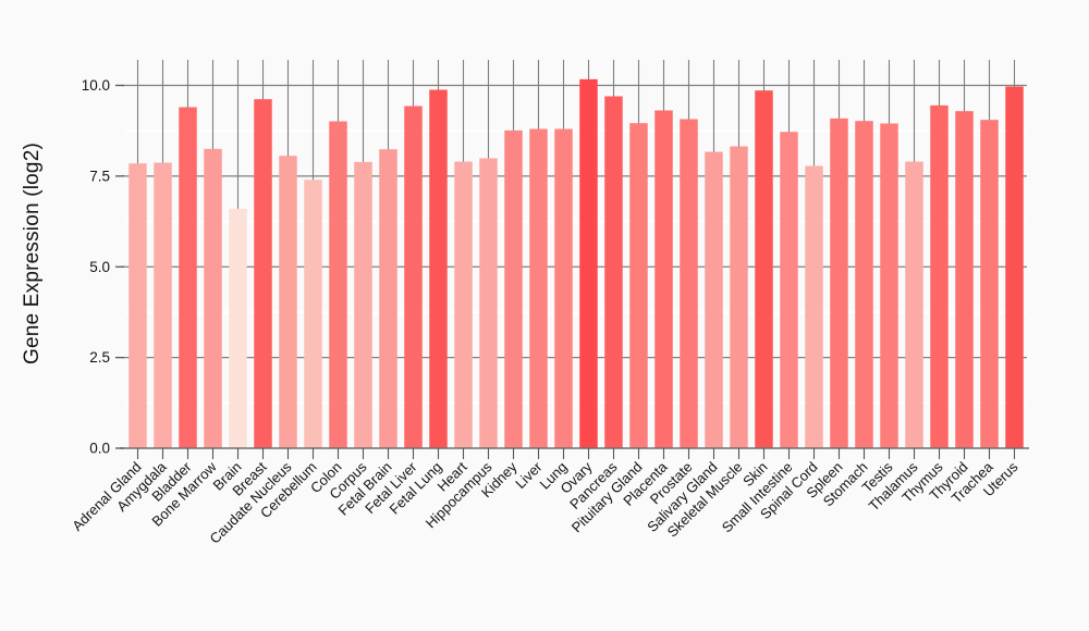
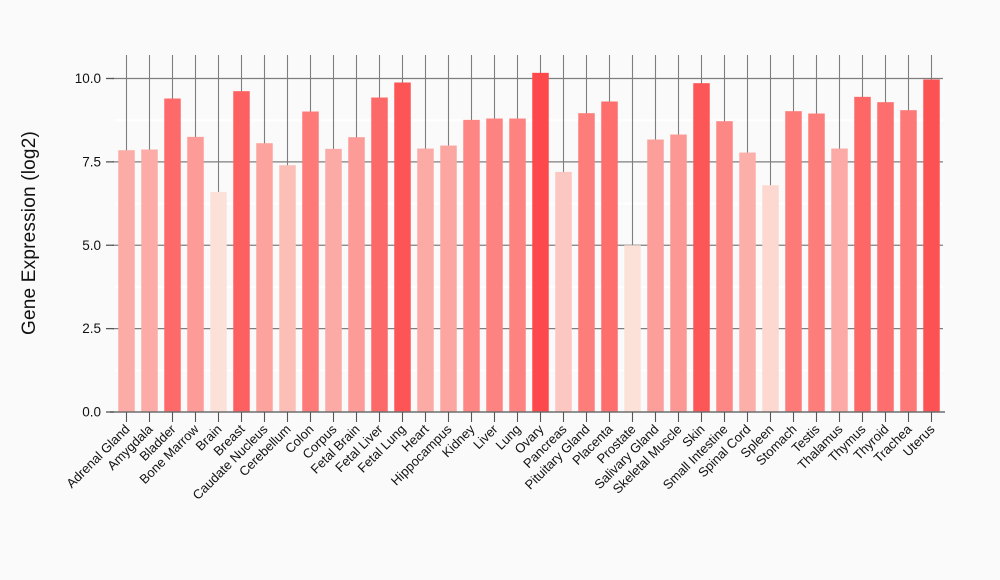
Pancreas: 9.7 -> 7.2
Prostate: 9.1 -> 5.0
Spleen: 9.1 -> 6.8
